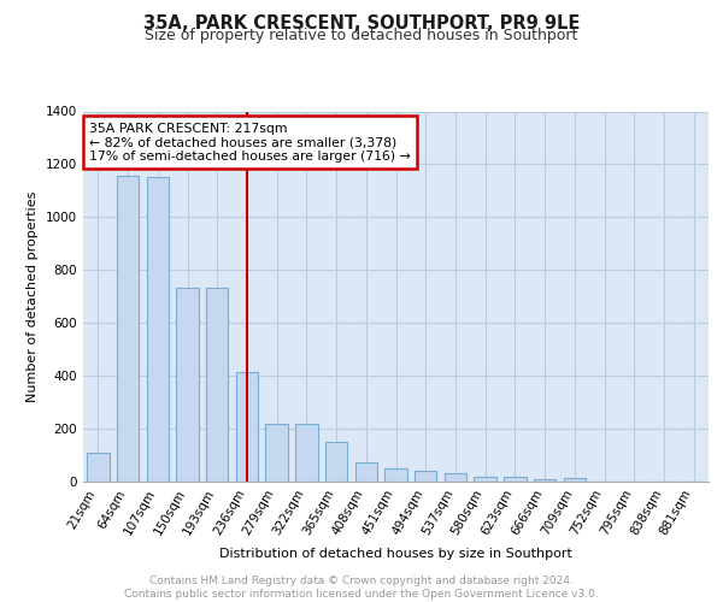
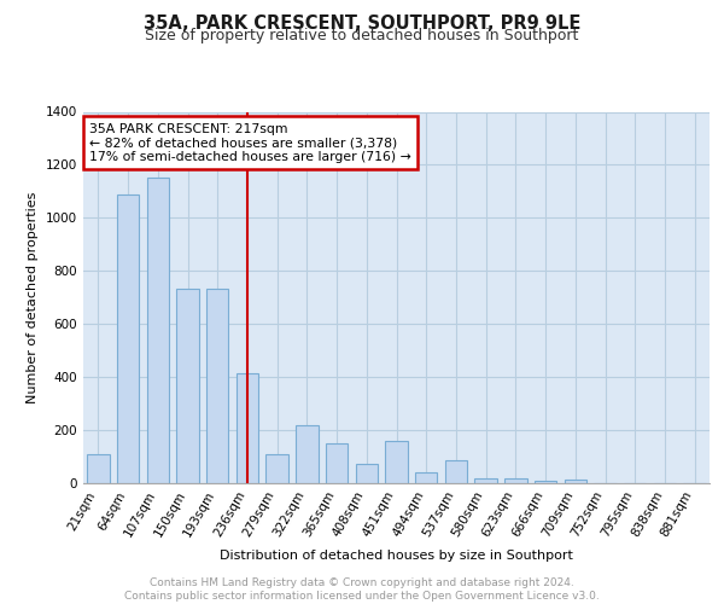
64sqm: 1155 -> 1090
279sqm: 220 -> 110
451sqm: 50 -> 160
537sqm: 30 -> 85
